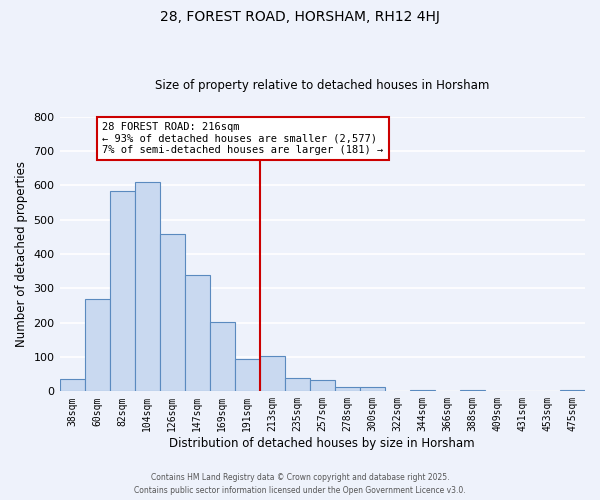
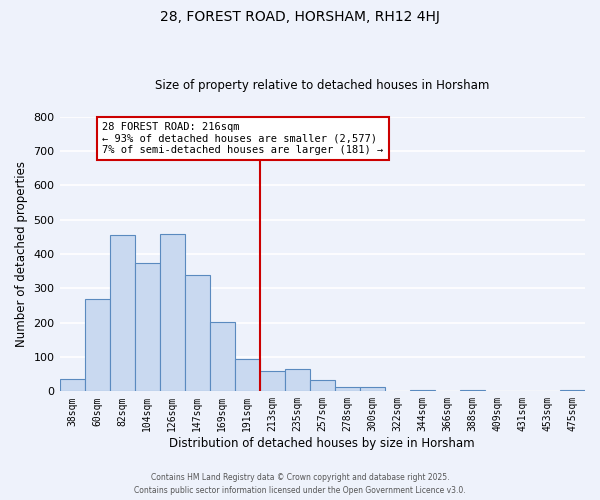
82sqm: 585 -> 455
104sqm: 610 -> 375
213sqm: 102 -> 60
235sqm: 38 -> 65
